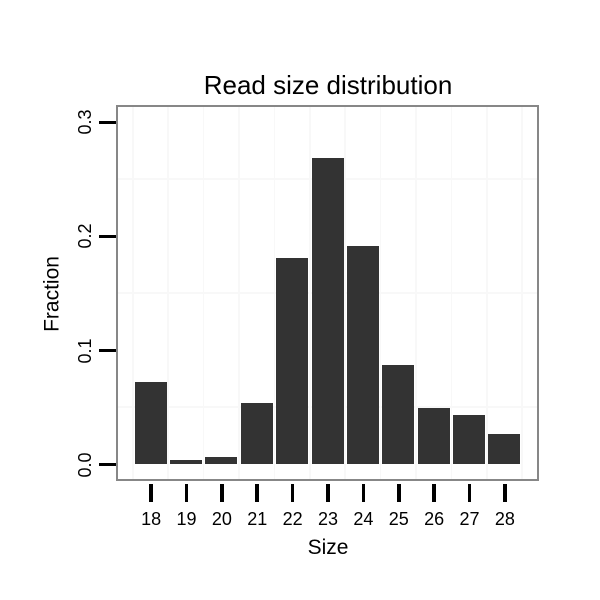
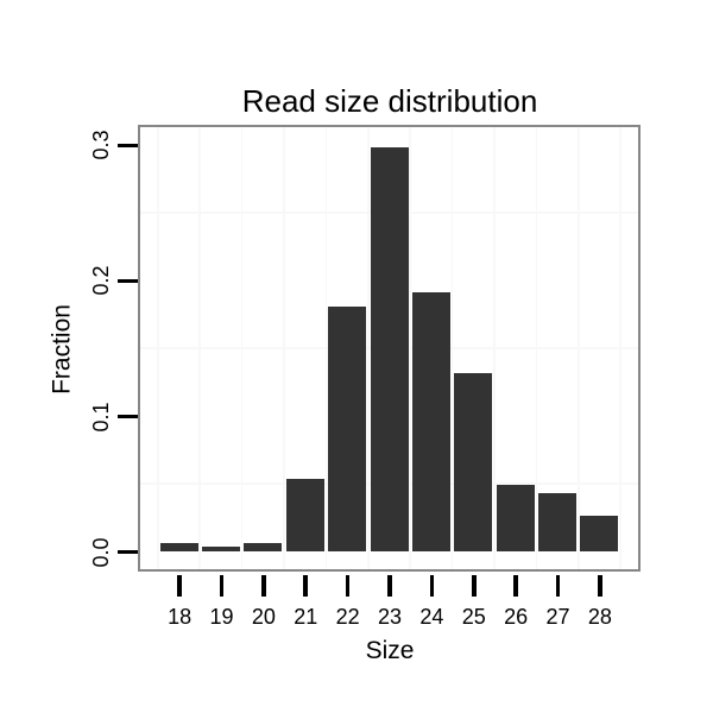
18: 0.072 -> 0.006
23: 0.268 -> 0.298
25: 0.087 -> 0.132
